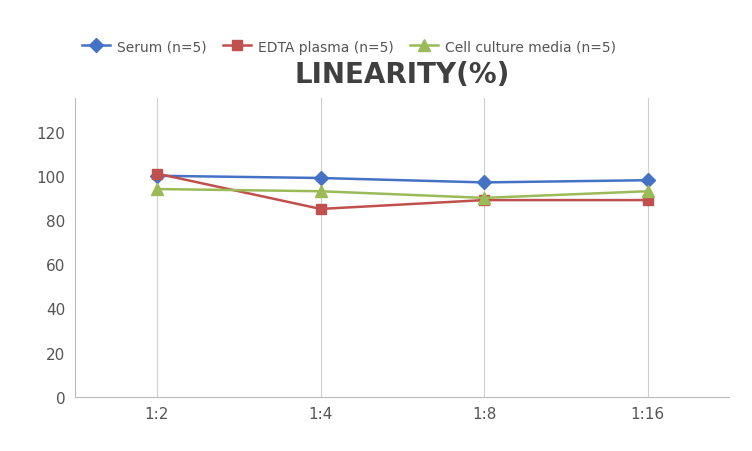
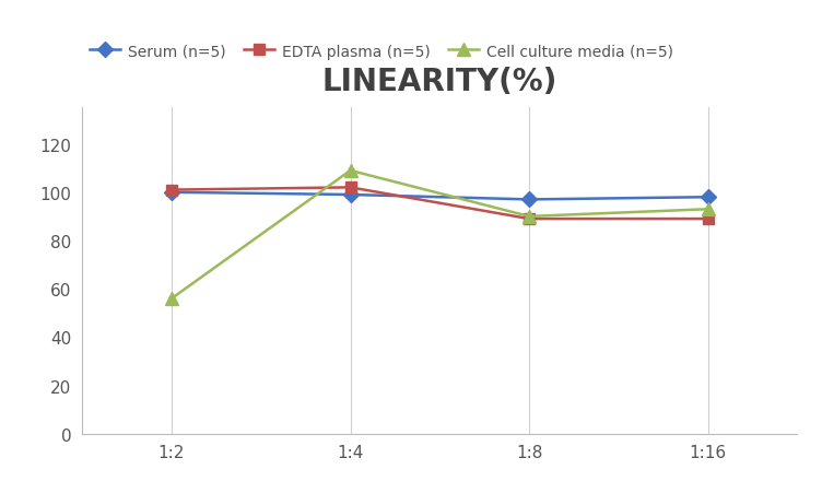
Cell culture media (n=5)/1:2: 94 -> 56
EDTA plasma (n=5)/1:4: 85 -> 102
Cell culture media (n=5)/1:4: 93 -> 109
